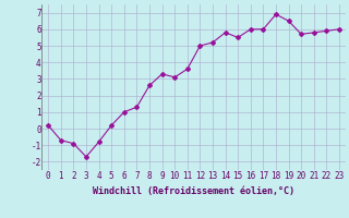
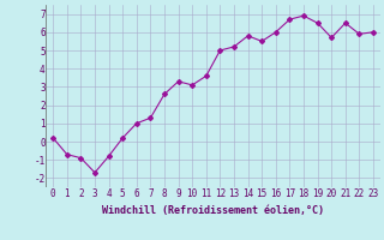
17: 6.0 -> 6.7
21: 5.8 -> 6.5
